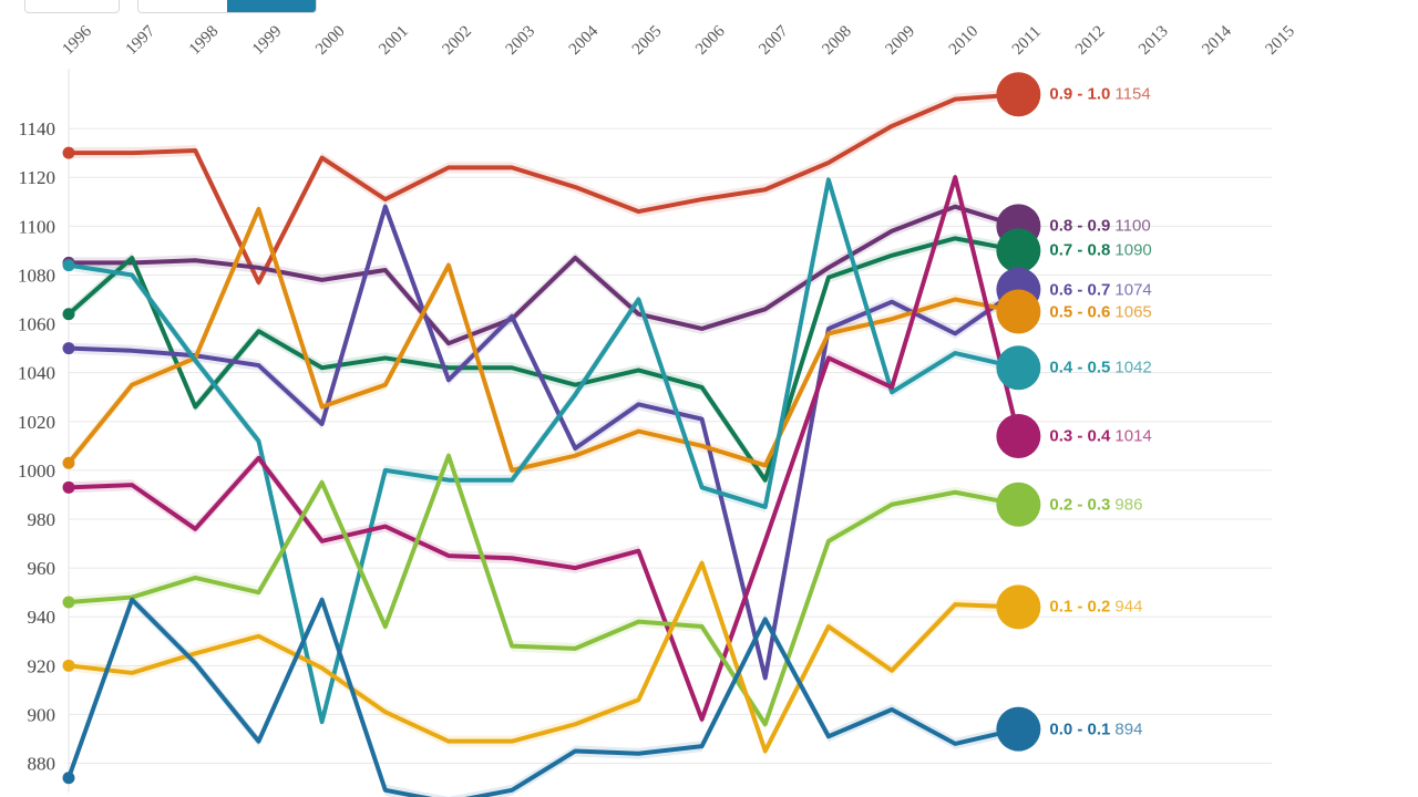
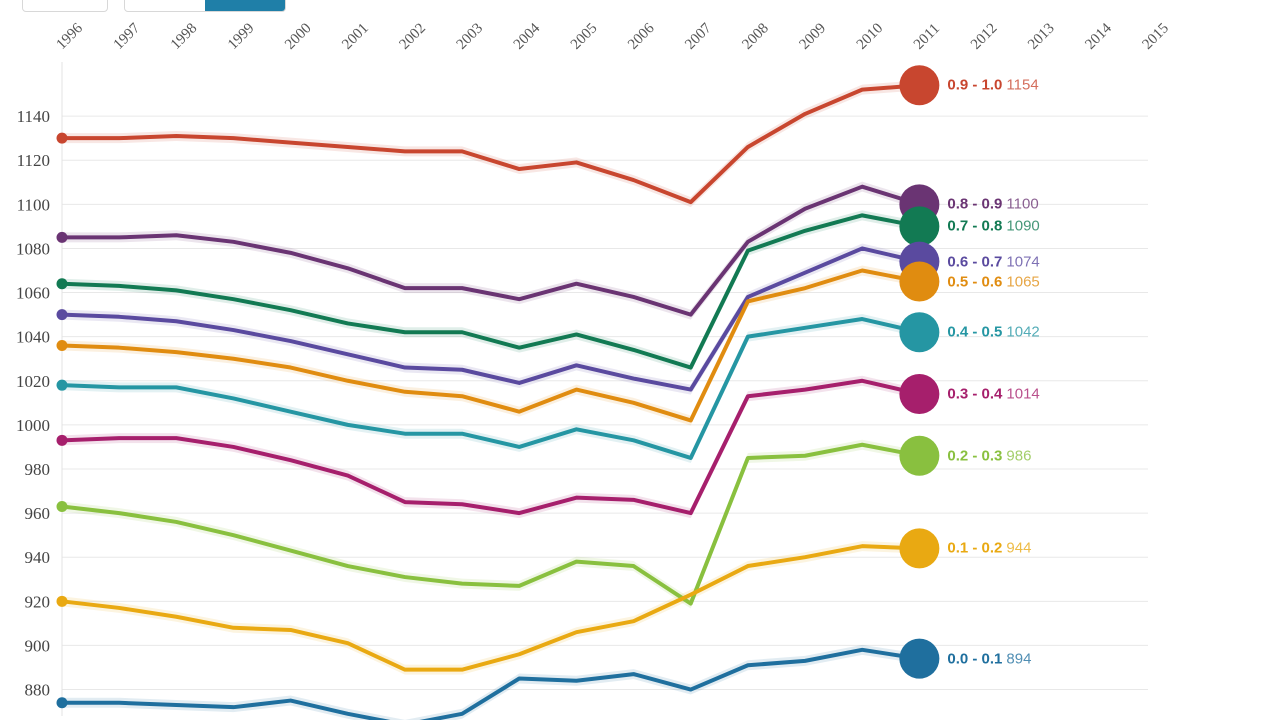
0.5 - 0.6/1996: 1003 -> 1036
0.4 - 0.5/1996: 1084 -> 1018
0.2 - 0.3/1996: 946 -> 963
0.7 - 0.8/1997: 1087 -> 1063
0.4 - 0.5/1997: 1080 -> 1017
0.2 - 0.3/1997: 948 -> 960
0.0 - 0.1/1997: 947 -> 874
0.7 - 0.8/1998: 1026 -> 1061
0.5 - 0.6/1998: 1046 -> 1033
0.4 - 0.5/1998: 1045 -> 1017
0.3 - 0.4/1998: 976 -> 994
0.1 - 0.2/1998: 925 -> 913
0.0 - 0.1/1998: 921 -> 873
0.9 - 1.0/1999: 1077 -> 1130
0.5 - 0.6/1999: 1107 -> 1030
0.3 - 0.4/1999: 1005 -> 990
0.1 - 0.2/1999: 932 -> 908
0.0 - 0.1/1999: 889 -> 872
0.7 - 0.8/2000: 1042 -> 1052
0.6 - 0.7/2000: 1019 -> 1038
0.4 - 0.5/2000: 897 -> 1006
0.3 - 0.4/2000: 971 -> 984
0.2 - 0.3/2000: 995 -> 943
0.1 - 0.2/2000: 919 -> 907
0.0 - 0.1/2000: 947 -> 875
0.9 - 1.0/2001: 1111 -> 1126
0.8 - 0.9/2001: 1082 -> 1071
0.6 - 0.7/2001: 1108 -> 1032
0.5 - 0.6/2001: 1035 -> 1020
0.8 - 0.9/2002: 1052 -> 1062
0.6 - 0.7/2002: 1037 -> 1026
0.5 - 0.6/2002: 1084 -> 1015
0.2 - 0.3/2002: 1006 -> 931
0.6 - 0.7/2003: 1063 -> 1025
0.5 - 0.6/2003: 1000 -> 1013
0.8 - 0.9/2004: 1087 -> 1057
0.6 - 0.7/2004: 1009 -> 1019
0.4 - 0.5/2004: 1031 -> 990
0.9 - 1.0/2005: 1106 -> 1119
0.4 - 0.5/2005: 1070 -> 998
0.3 - 0.4/2006: 898 -> 966
0.1 - 0.2/2006: 962 -> 911
0.9 - 1.0/2007: 1115 -> 1101
0.8 - 0.9/2007: 1066 -> 1050
0.7 - 0.8/2007: 996 -> 1026
0.6 - 0.7/2007: 915 -> 1016
0.3 - 0.4/2007: 971 -> 960
0.2 - 0.3/2007: 896 -> 919
0.1 - 0.2/2007: 885 -> 923
0.0 - 0.1/2007: 939 -> 880
0.4 - 0.5/2008: 1119 -> 1040
0.3 - 0.4/2008: 1046 -> 1013
0.2 - 0.3/2008: 971 -> 985
0.4 - 0.5/2009: 1032 -> 1044
0.3 - 0.4/2009: 1034 -> 1016
0.1 - 0.2/2009: 918 -> 940
0.0 - 0.1/2009: 902 -> 893
0.6 - 0.7/2010: 1056 -> 1080
0.3 - 0.4/2010: 1120 -> 1020
0.0 - 0.1/2010: 888 -> 898
